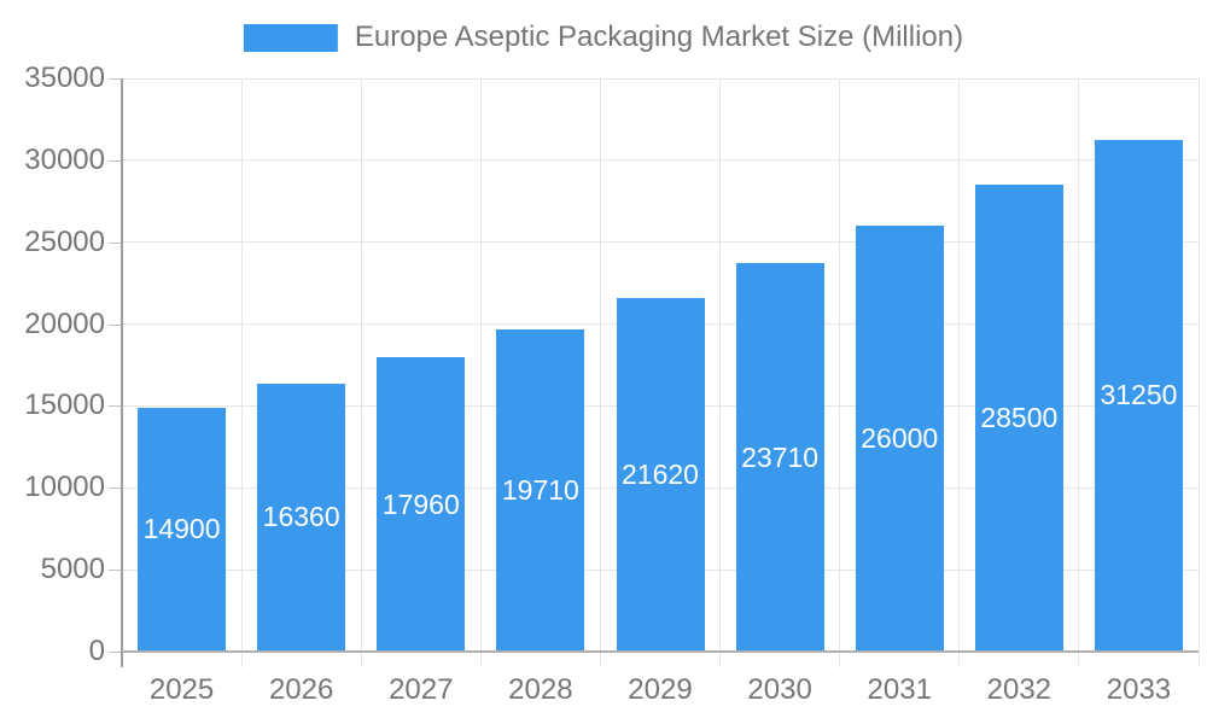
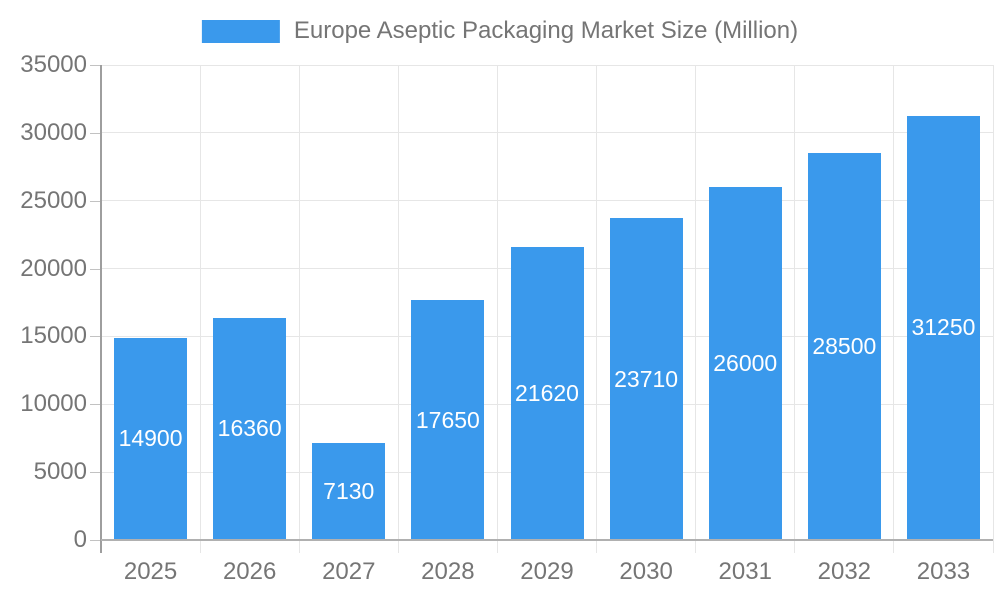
2027: 17960 -> 7130
2028: 19710 -> 17650
